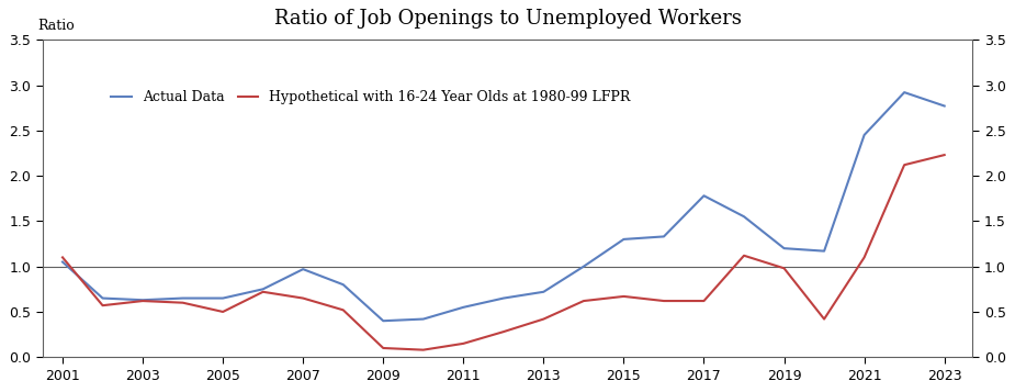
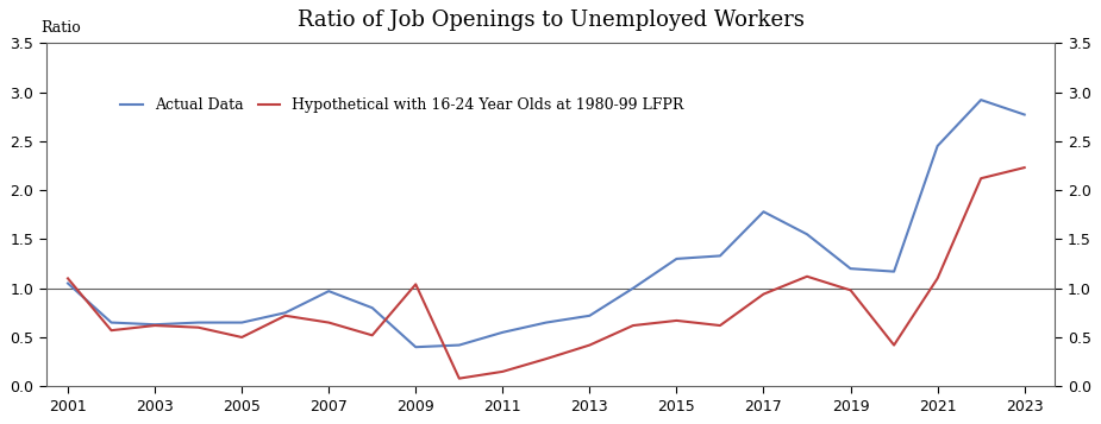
Hypothetical with 16-24 Year Olds at 1980-99 LFPR/2009: 0.10 -> 1.04
Hypothetical with 16-24 Year Olds at 1980-99 LFPR/2017: 0.62 -> 0.94
